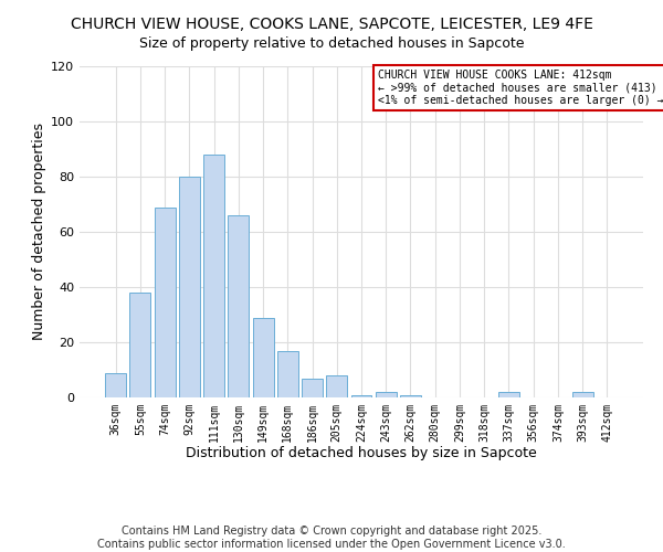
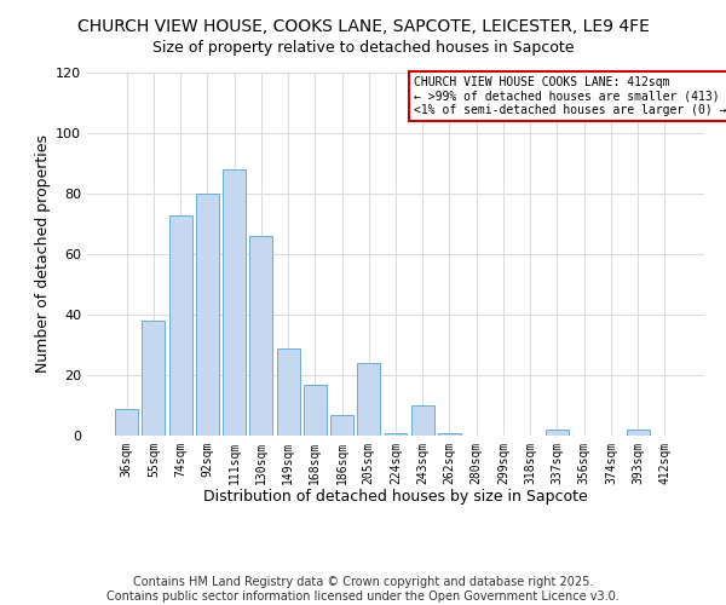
74sqm: 69 -> 73
205sqm: 8 -> 24
243sqm: 2 -> 10
